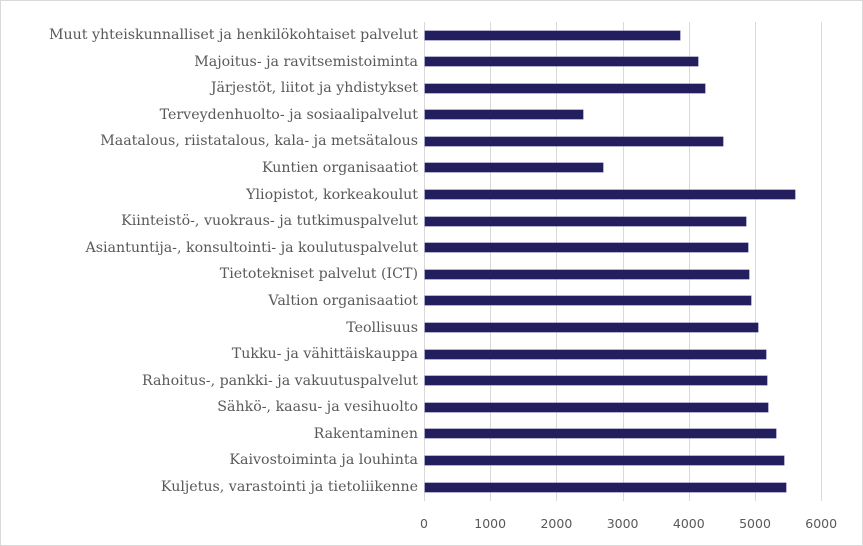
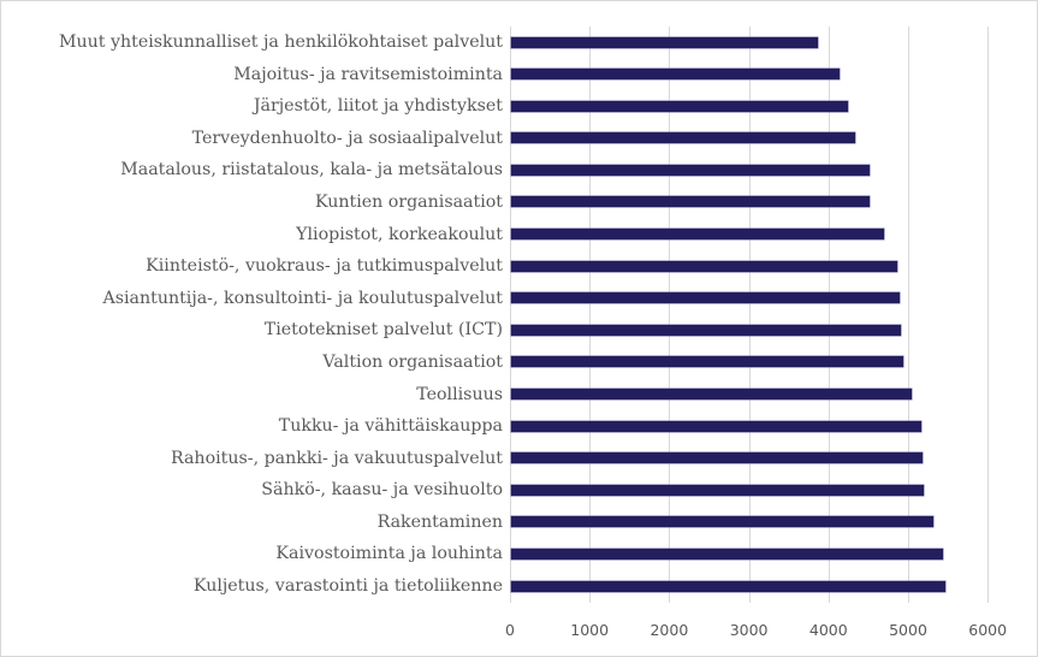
Terveydenhuolto- ja sosiaalipalvelut: 2400 -> 4300
Kuntien organisaatiot: 2700 -> 4500
Yliopistot, korkeakoulut: 5600 -> 4700
